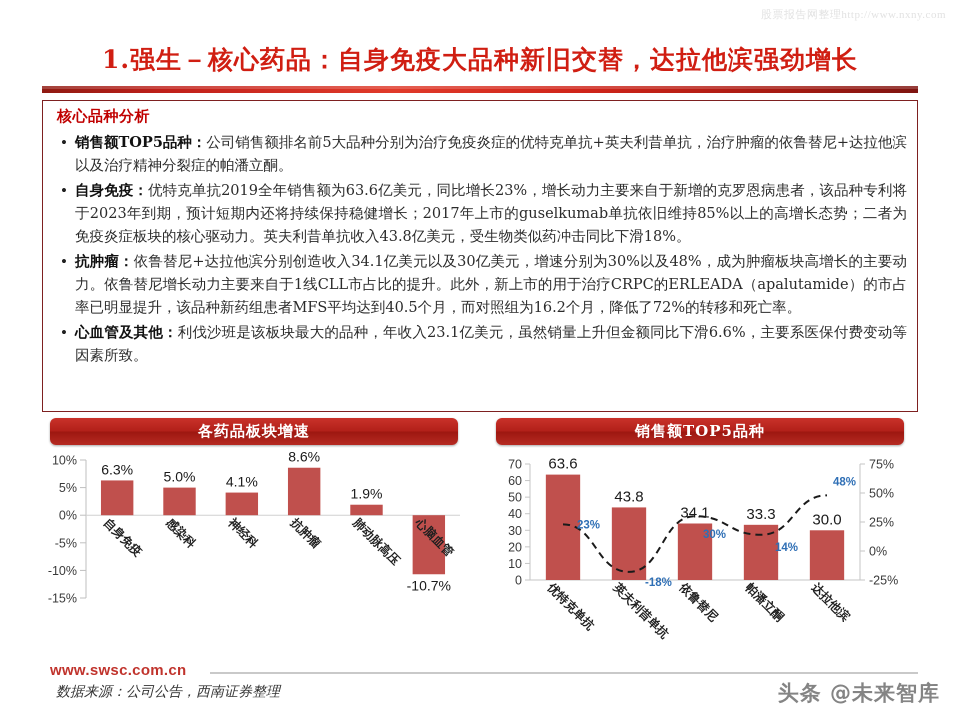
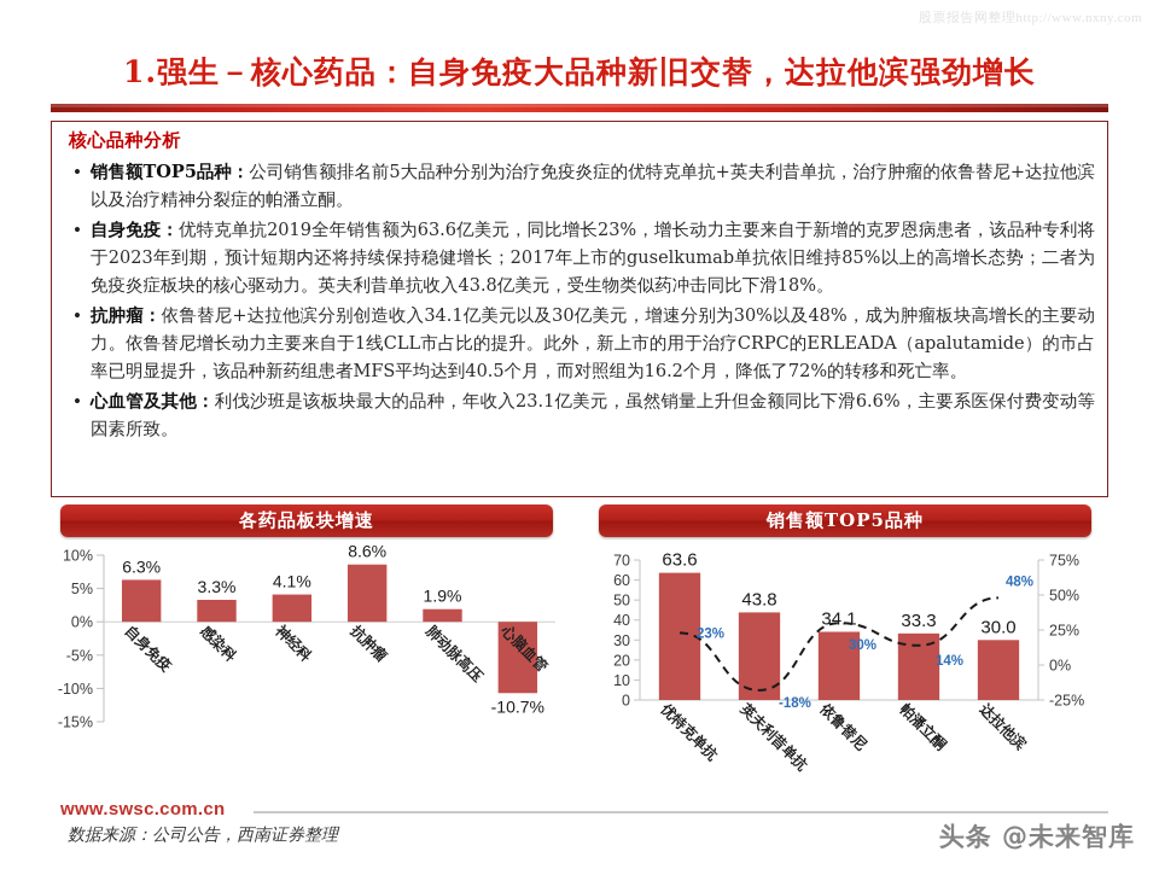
各药品板块增速/感染科: 5.0% -> 3.3%
